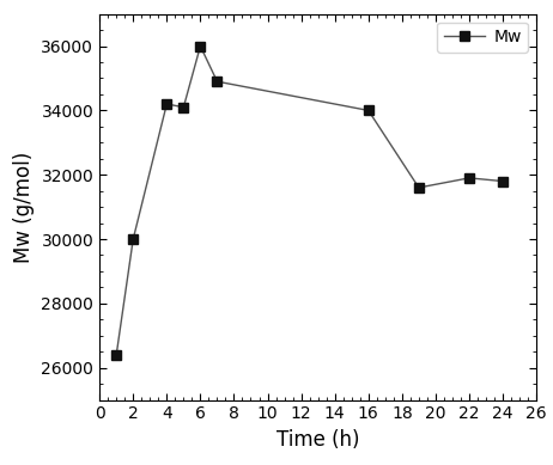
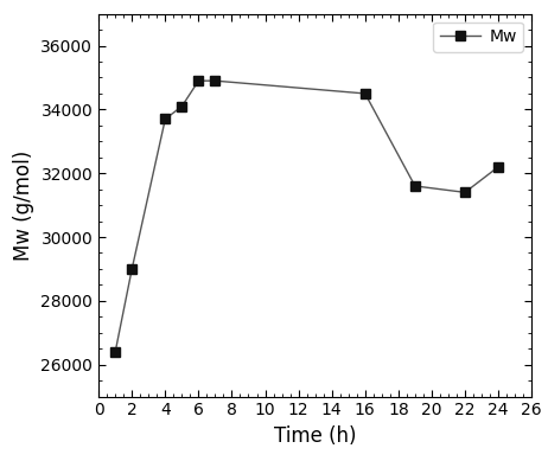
2: 30000 -> 29000
4: 34200 -> 33700
6: 36000 -> 34900
16: 34000 -> 34500
22: 31900 -> 31400
24: 31800 -> 32200
